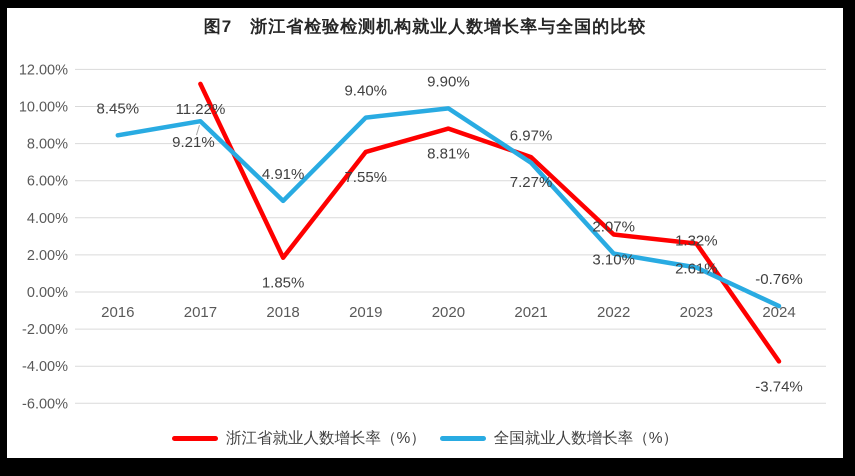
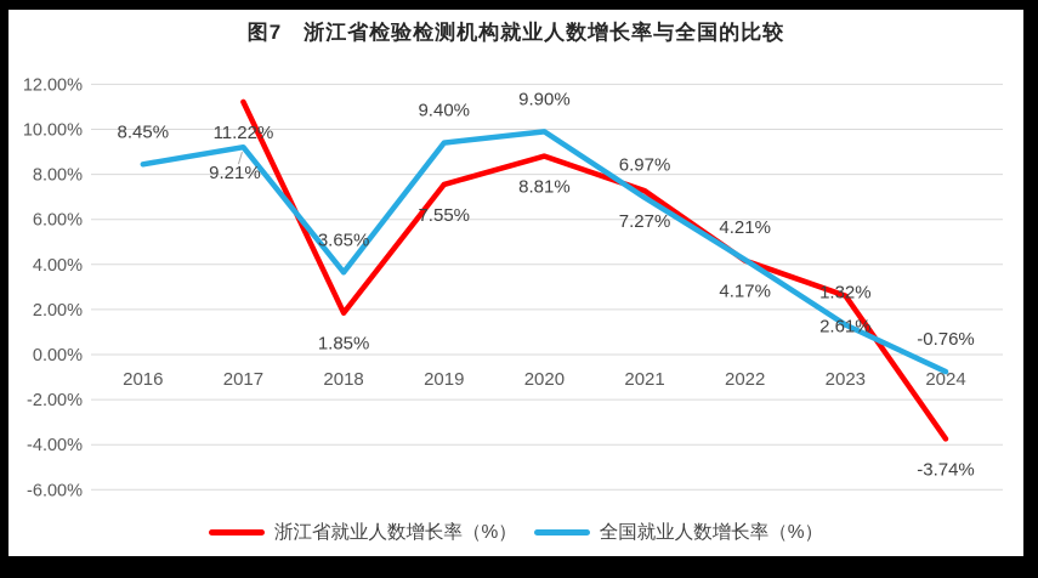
全国就业人数增长率（%）/2018: 4.91% -> 3.65%
浙江省就业人数增长率（%）/2022: 3.10% -> 4.17%
全国就业人数增长率（%）/2022: 2.07% -> 4.21%
